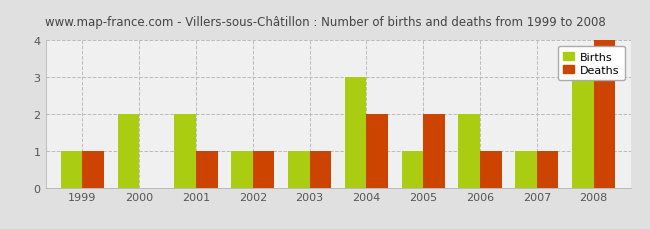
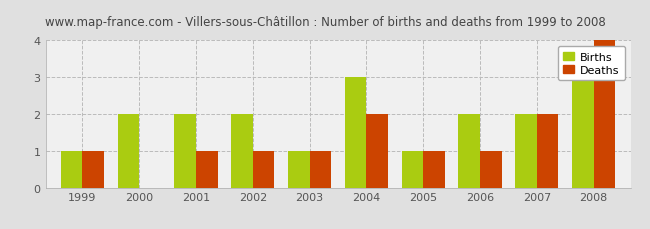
Births/2002: 1 -> 2
Deaths/2005: 2 -> 1
Births/2007: 1 -> 2
Deaths/2007: 1 -> 2
